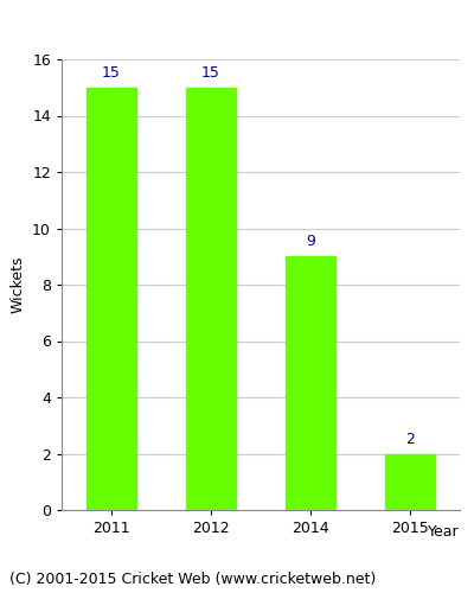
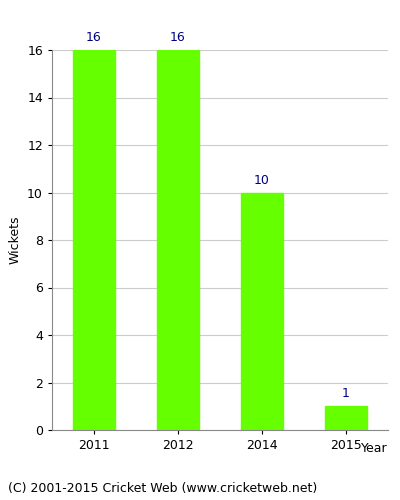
2011: 15 -> 16
2012: 15 -> 16
2014: 9 -> 10
2015: 2 -> 1
